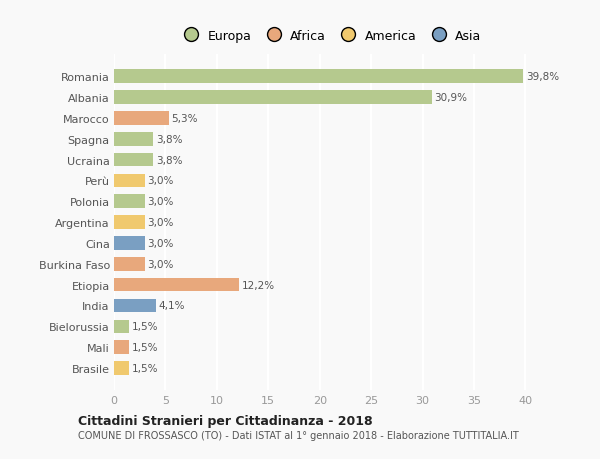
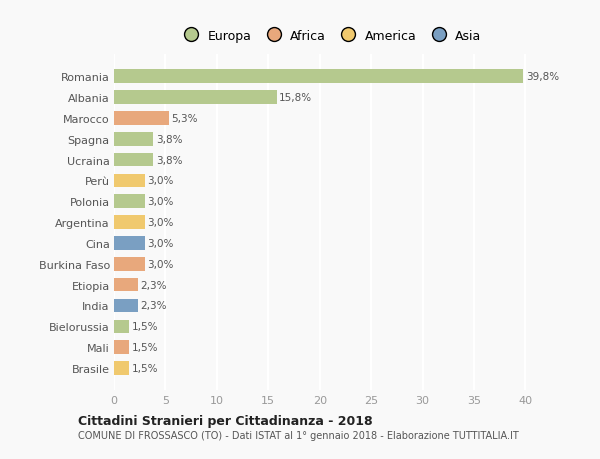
Albania: 30,9% -> 15,8%
Etiopia: 12,2% -> 2,3%
India: 4,1% -> 2,3%
